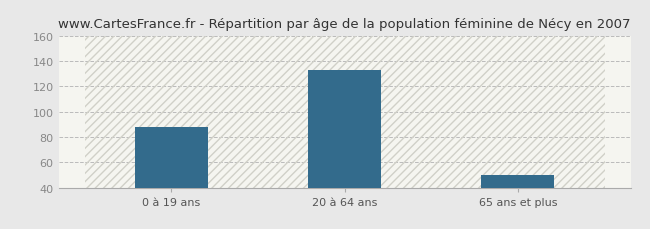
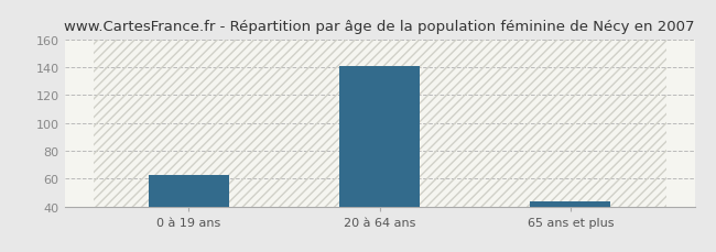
0 à 19 ans: 88 -> 63
20 à 64 ans: 133 -> 141
65 ans et plus: 50 -> 44
